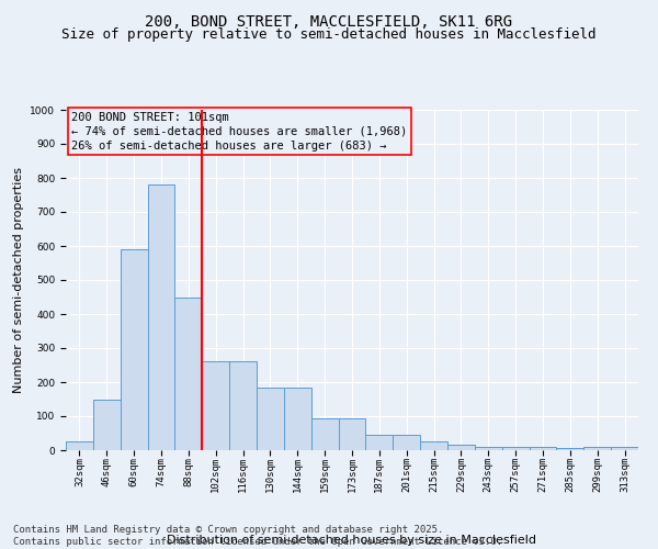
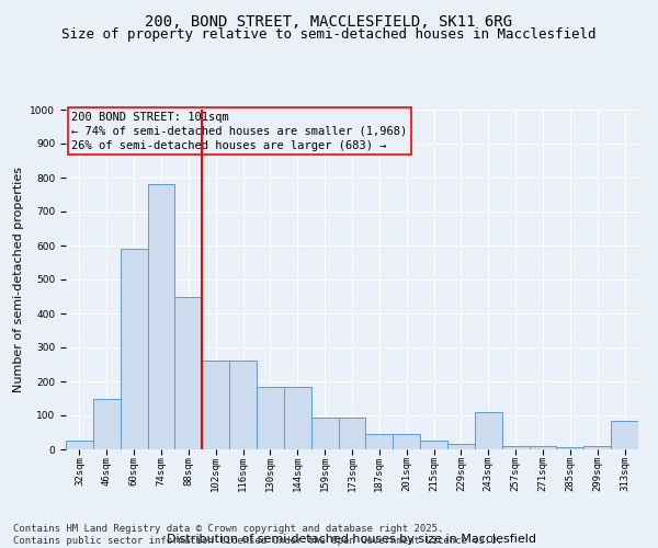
243sqm: 10 -> 110
313sqm: 10 -> 85
